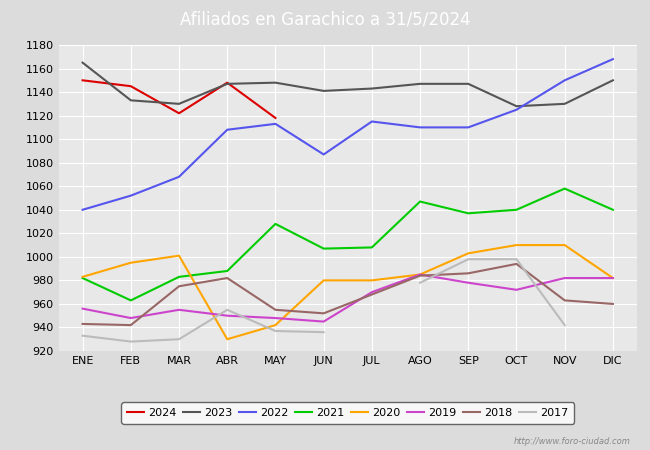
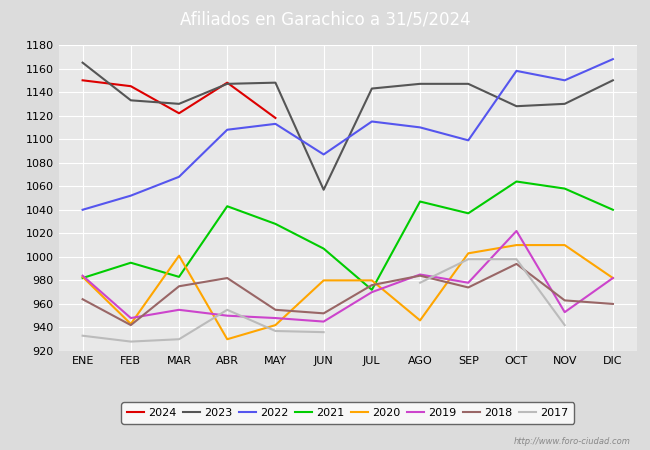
2019/ENE: 956 -> 984
2018/ENE: 943 -> 964
2021/FEB: 963 -> 995
2020/FEB: 995 -> 943
2021/ABR: 988 -> 1043
2023/JUN: 1141 -> 1057
2021/JUL: 1008 -> 972
2018/JUL: 968 -> 976
2020/AGO: 985 -> 946
2022/SEP: 1110 -> 1099
2018/SEP: 986 -> 974
2022/OCT: 1125 -> 1158
2021/OCT: 1040 -> 1064
2019/OCT: 972 -> 1022
2019/NOV: 982 -> 953
